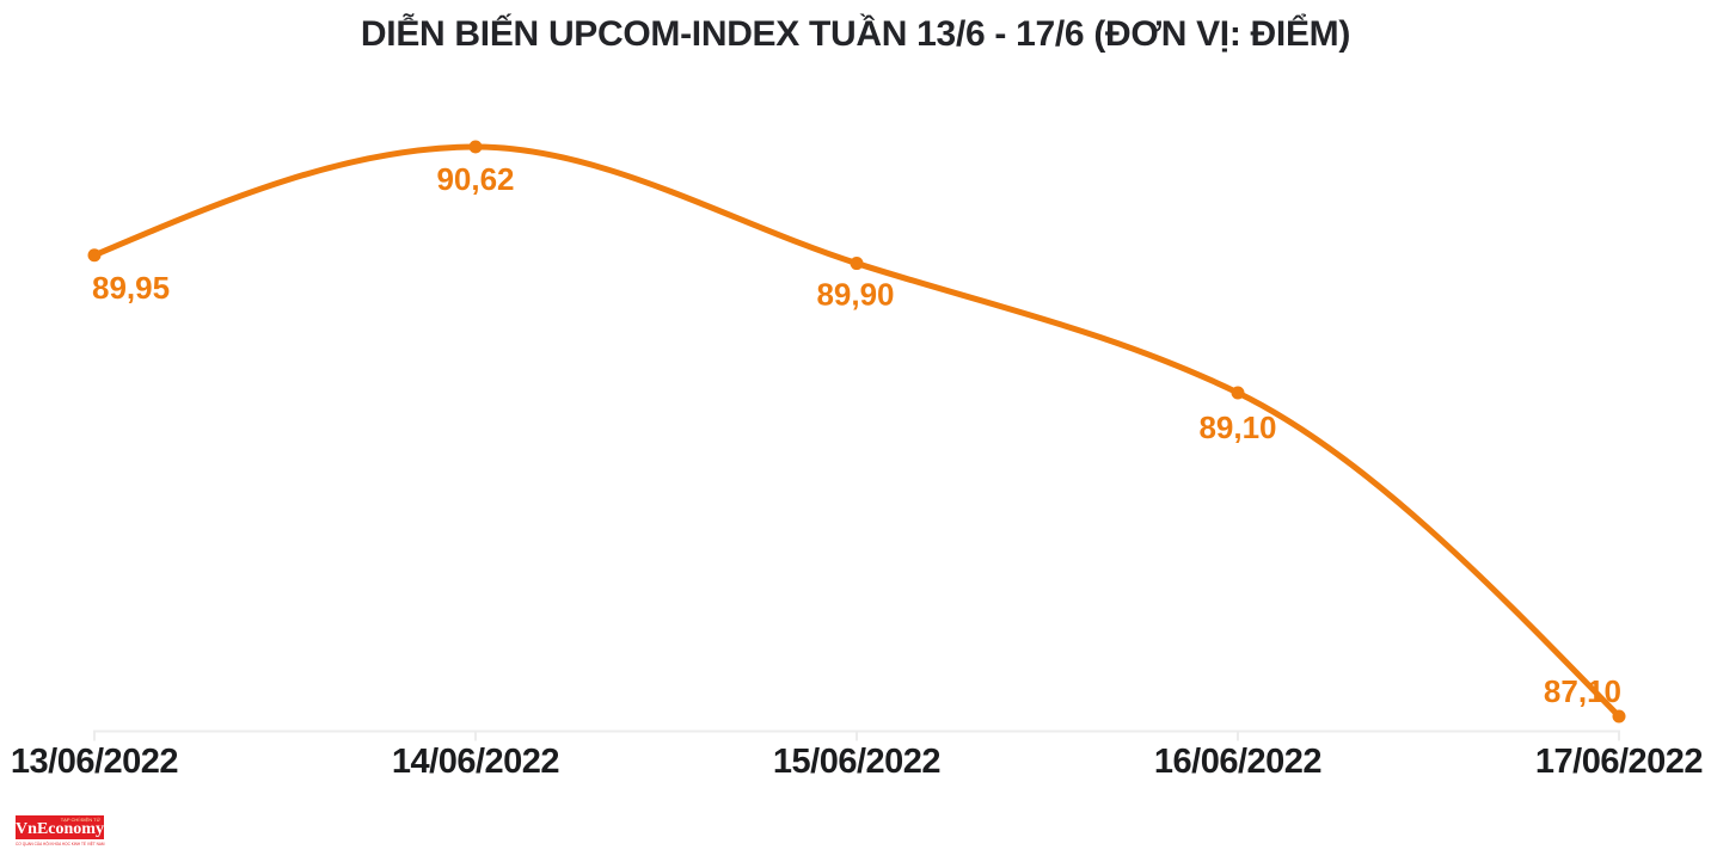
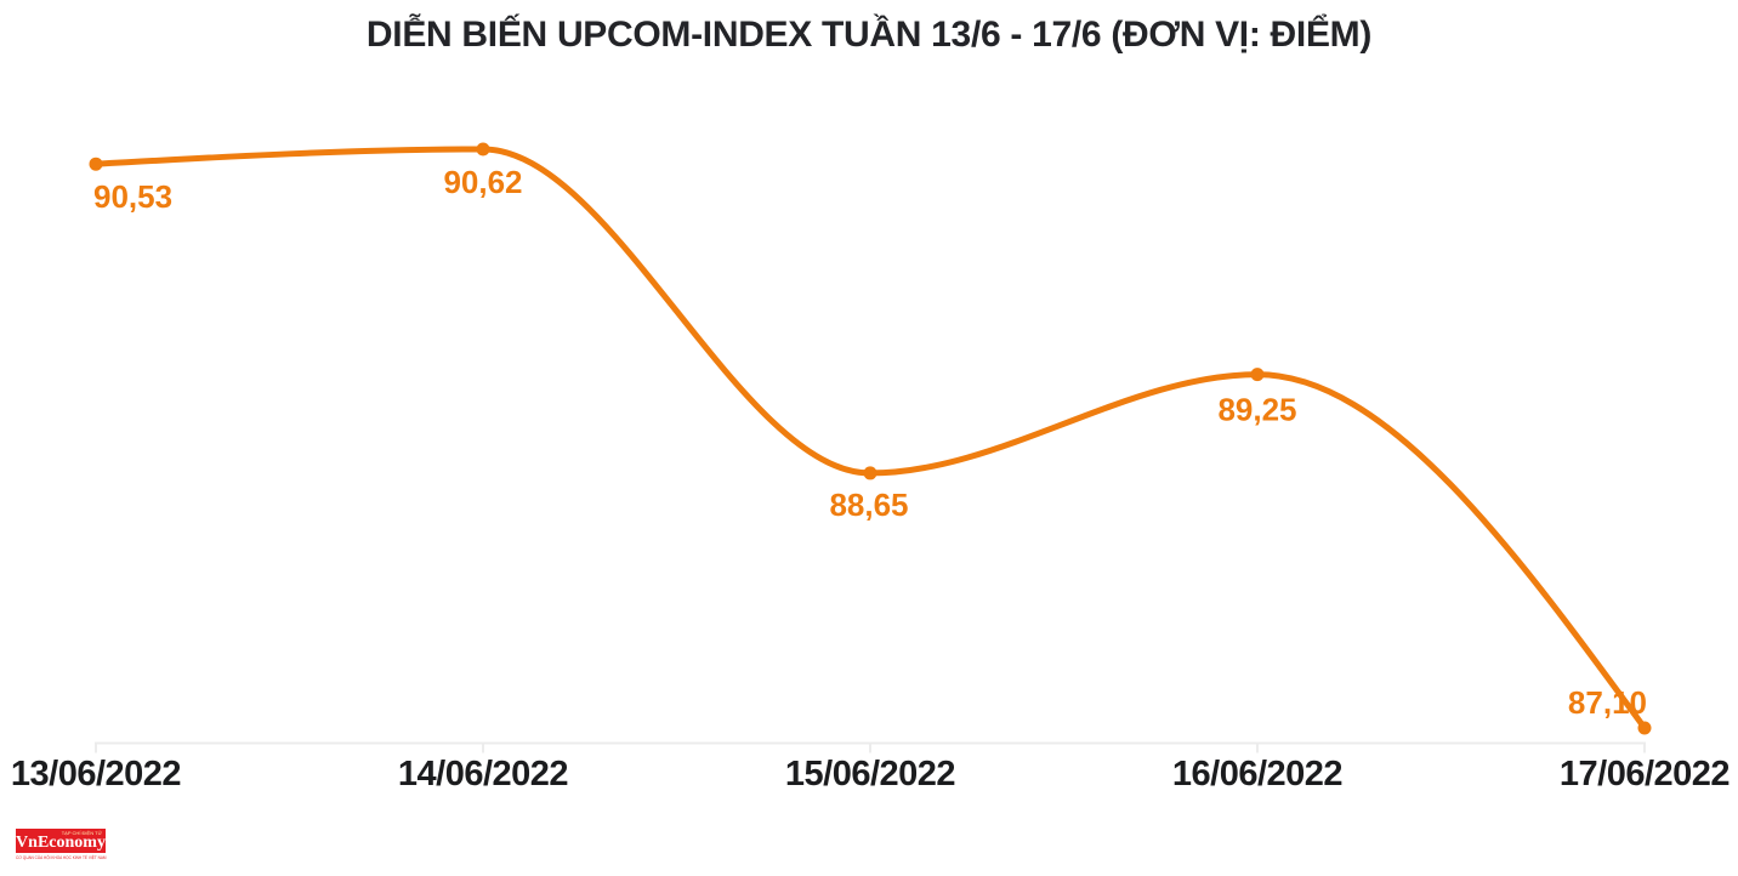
13/06/2022: 89,95 -> 90,53
15/06/2022: 89,90 -> 88,65
16/06/2022: 89,10 -> 89,25
